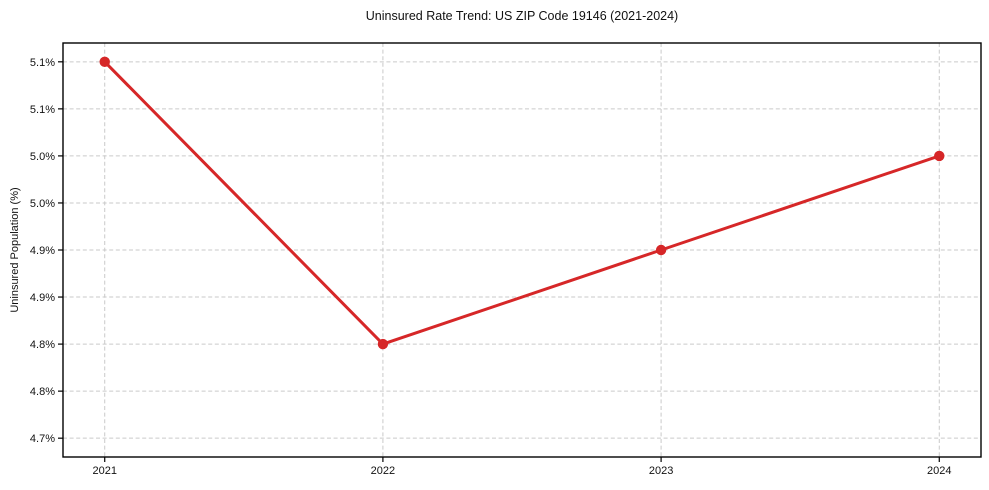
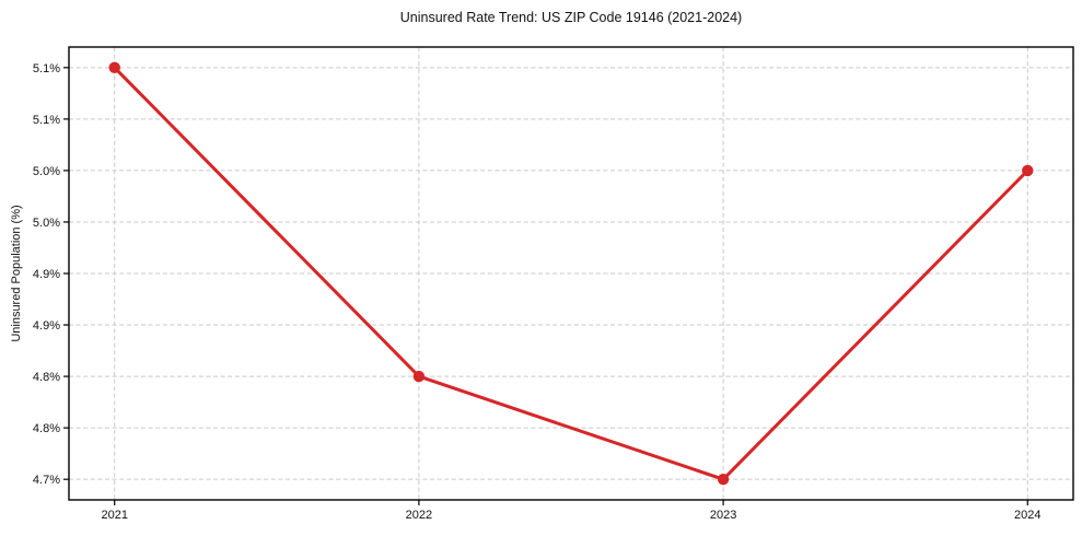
2023: 4.9% -> 4.7%
